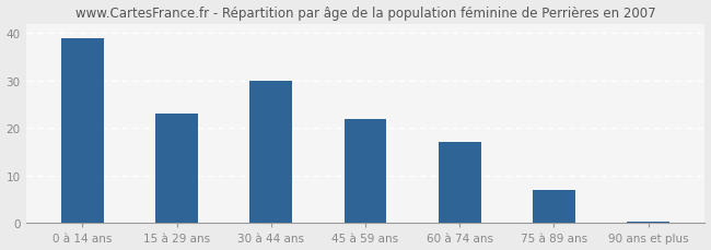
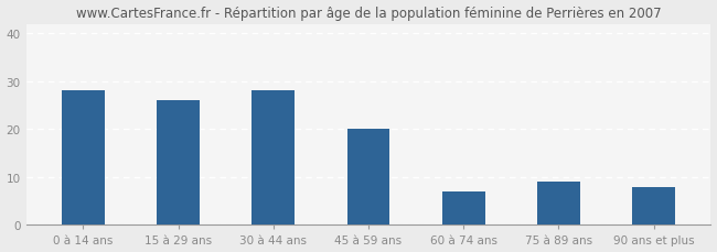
0 à 14 ans: 39.0 -> 28.0
15 à 29 ans: 23.0 -> 26.0
30 à 44 ans: 30.0 -> 28.0
45 à 59 ans: 22.0 -> 20.0
60 à 74 ans: 17.0 -> 7.0
75 à 89 ans: 7.0 -> 9.0
90 ans et plus: 0.4 -> 8.0
